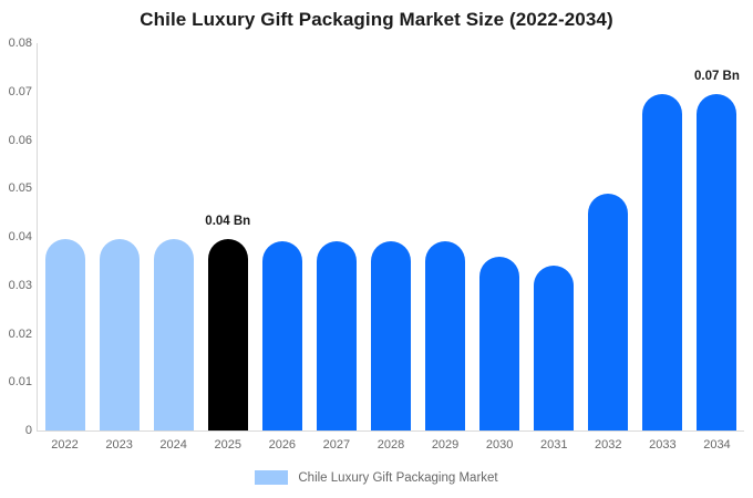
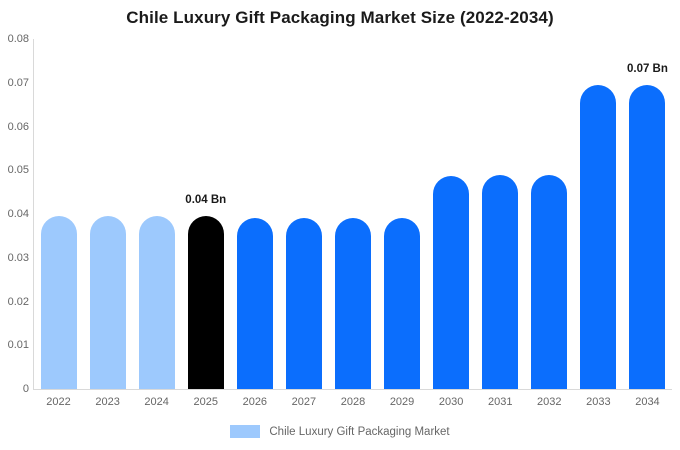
2030: 0.036 -> 0.049
2031: 0.034 -> 0.049
